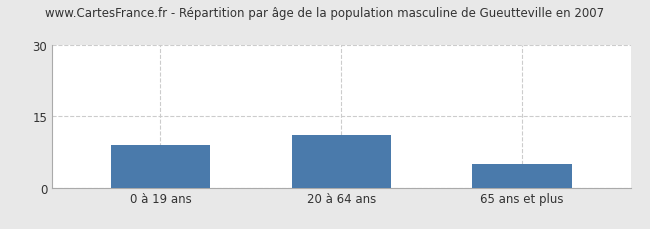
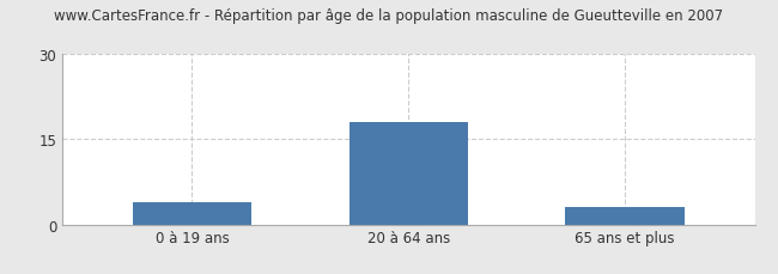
0 à 19 ans: 9 -> 4
20 à 64 ans: 11 -> 18
65 ans et plus: 5 -> 3
